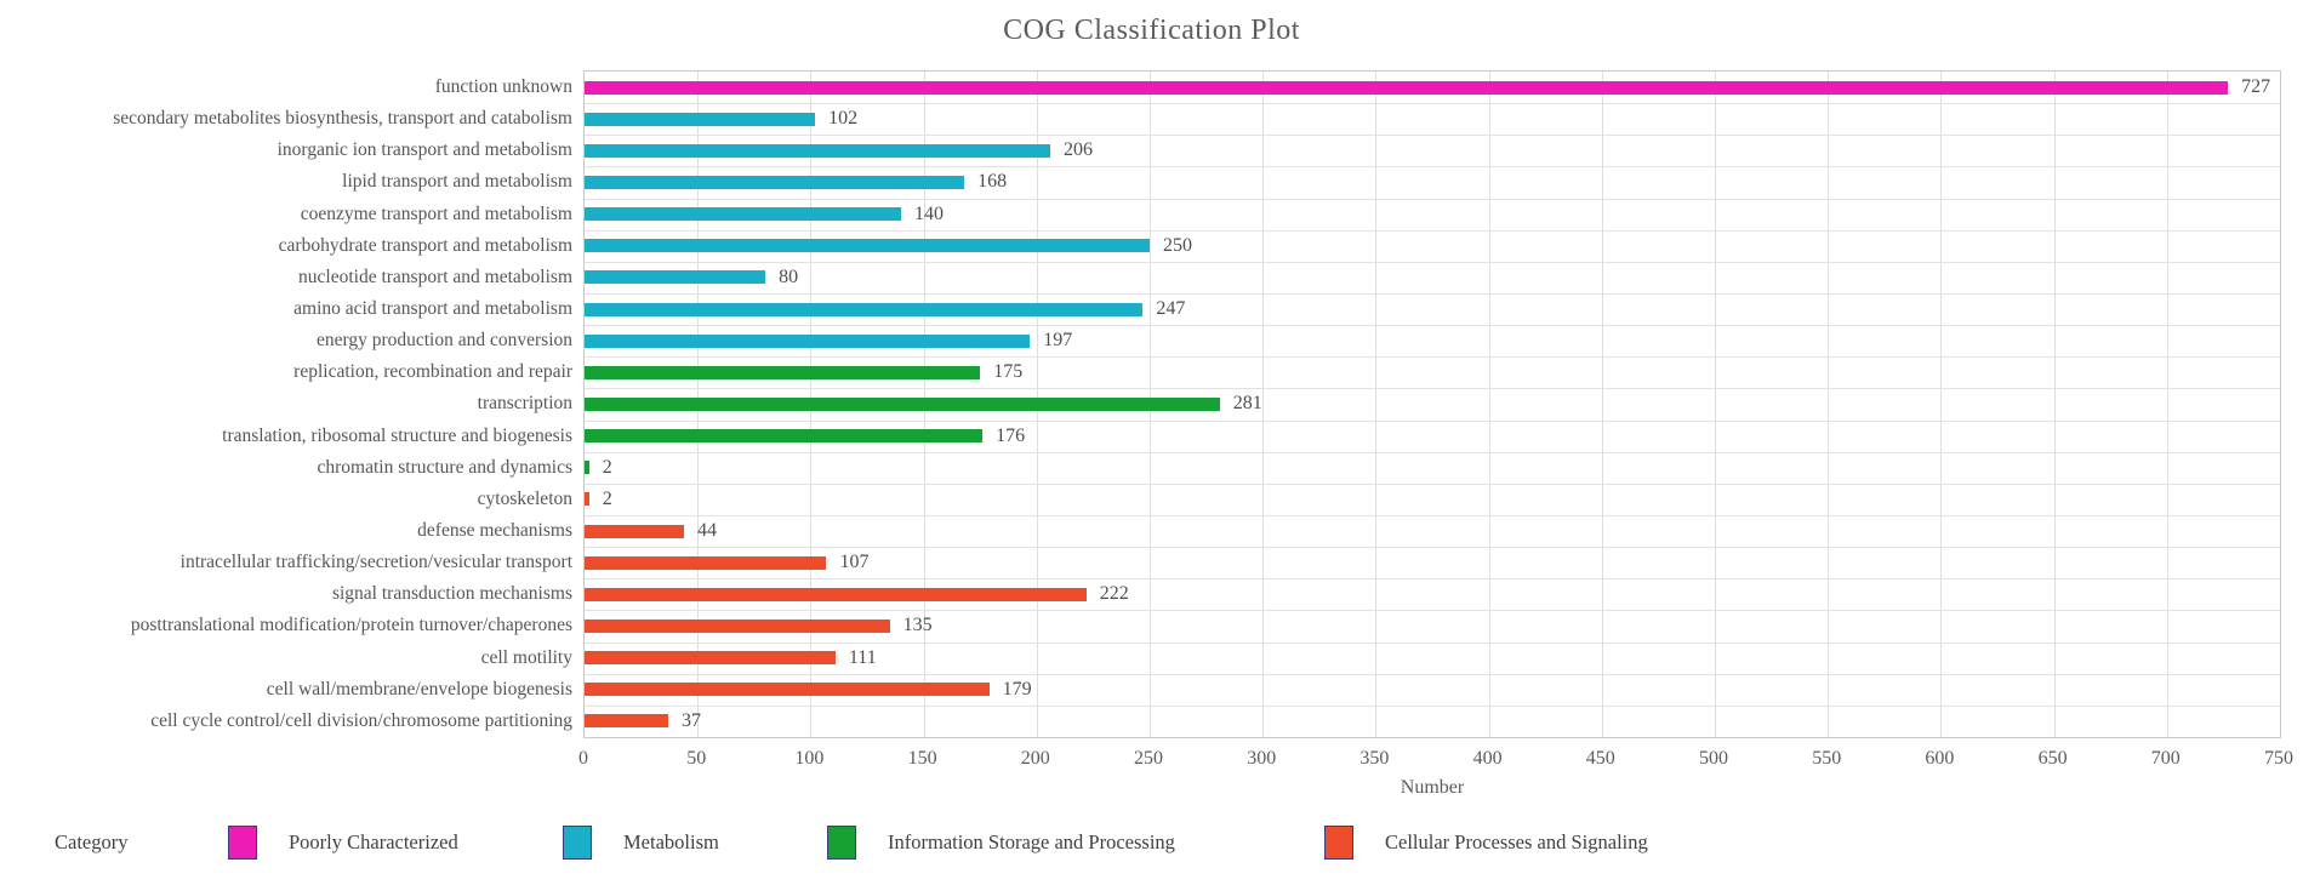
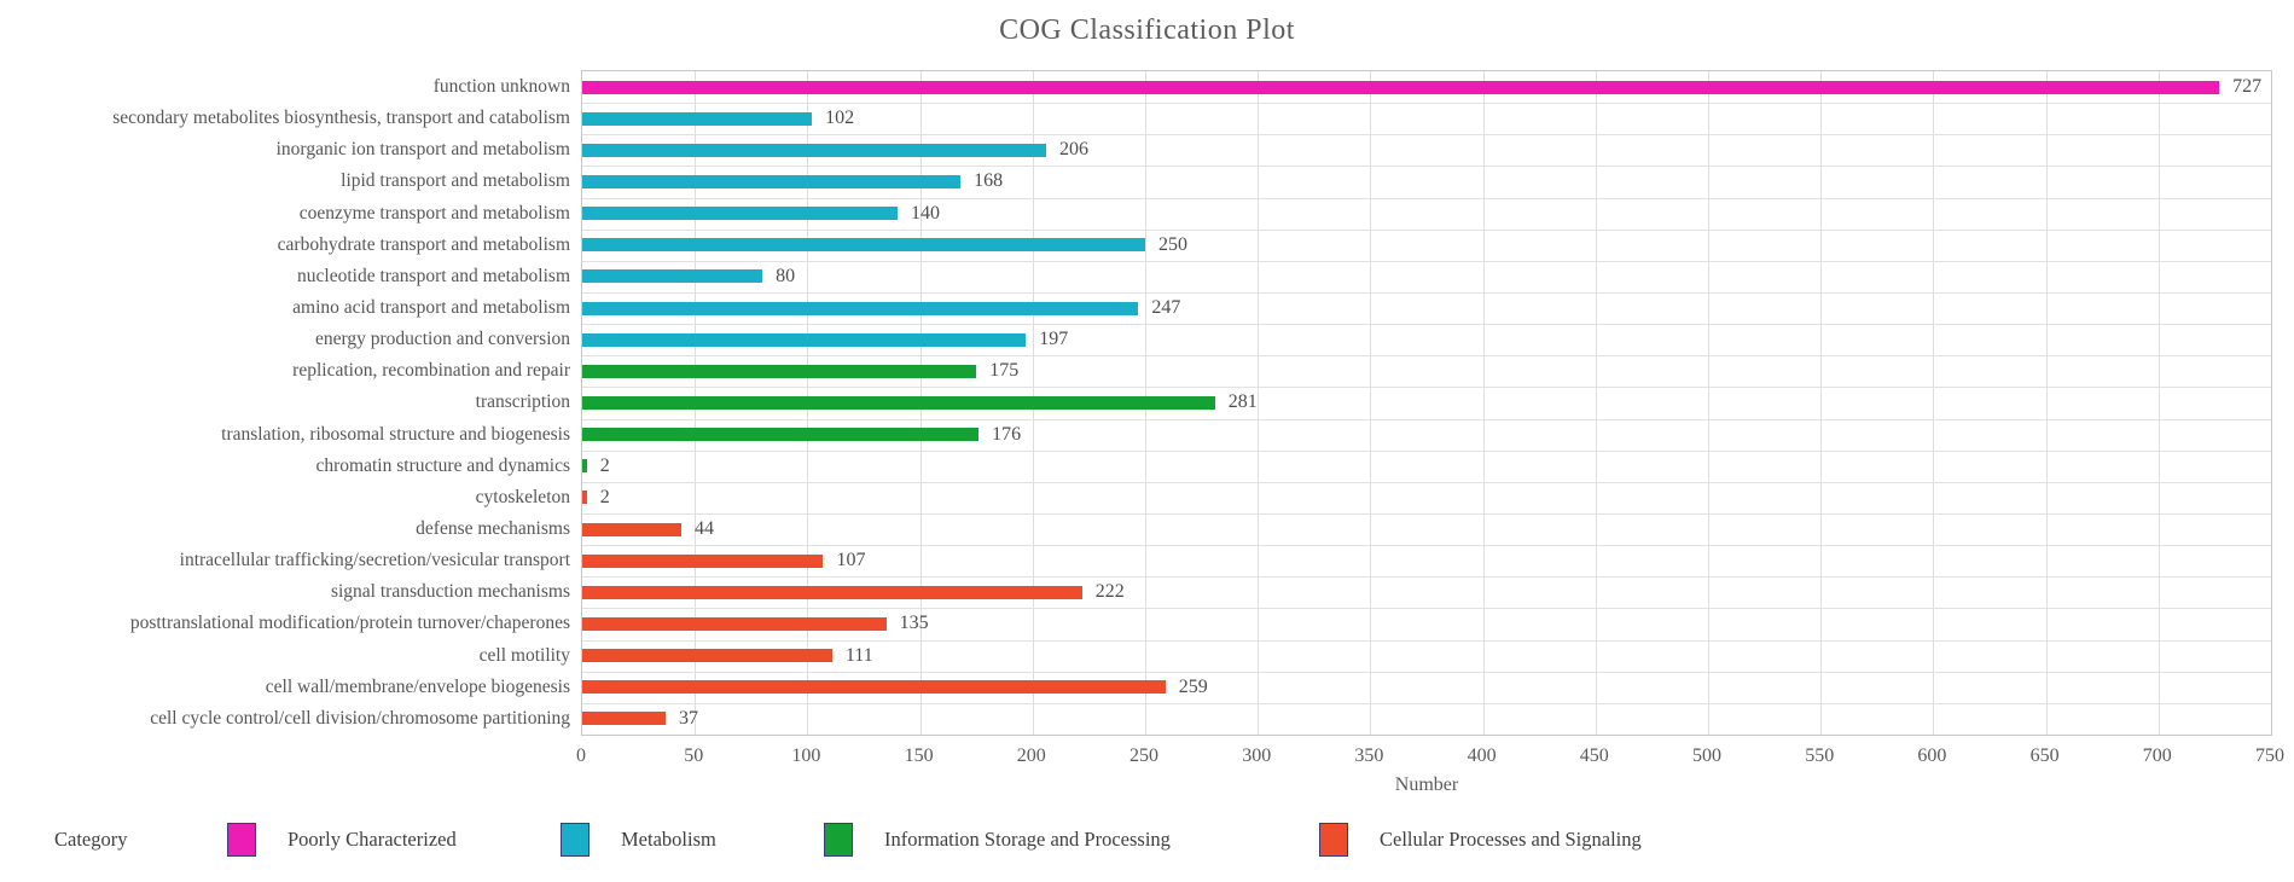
cell wall/membrane/envelope biogenesis: 179 -> 259
